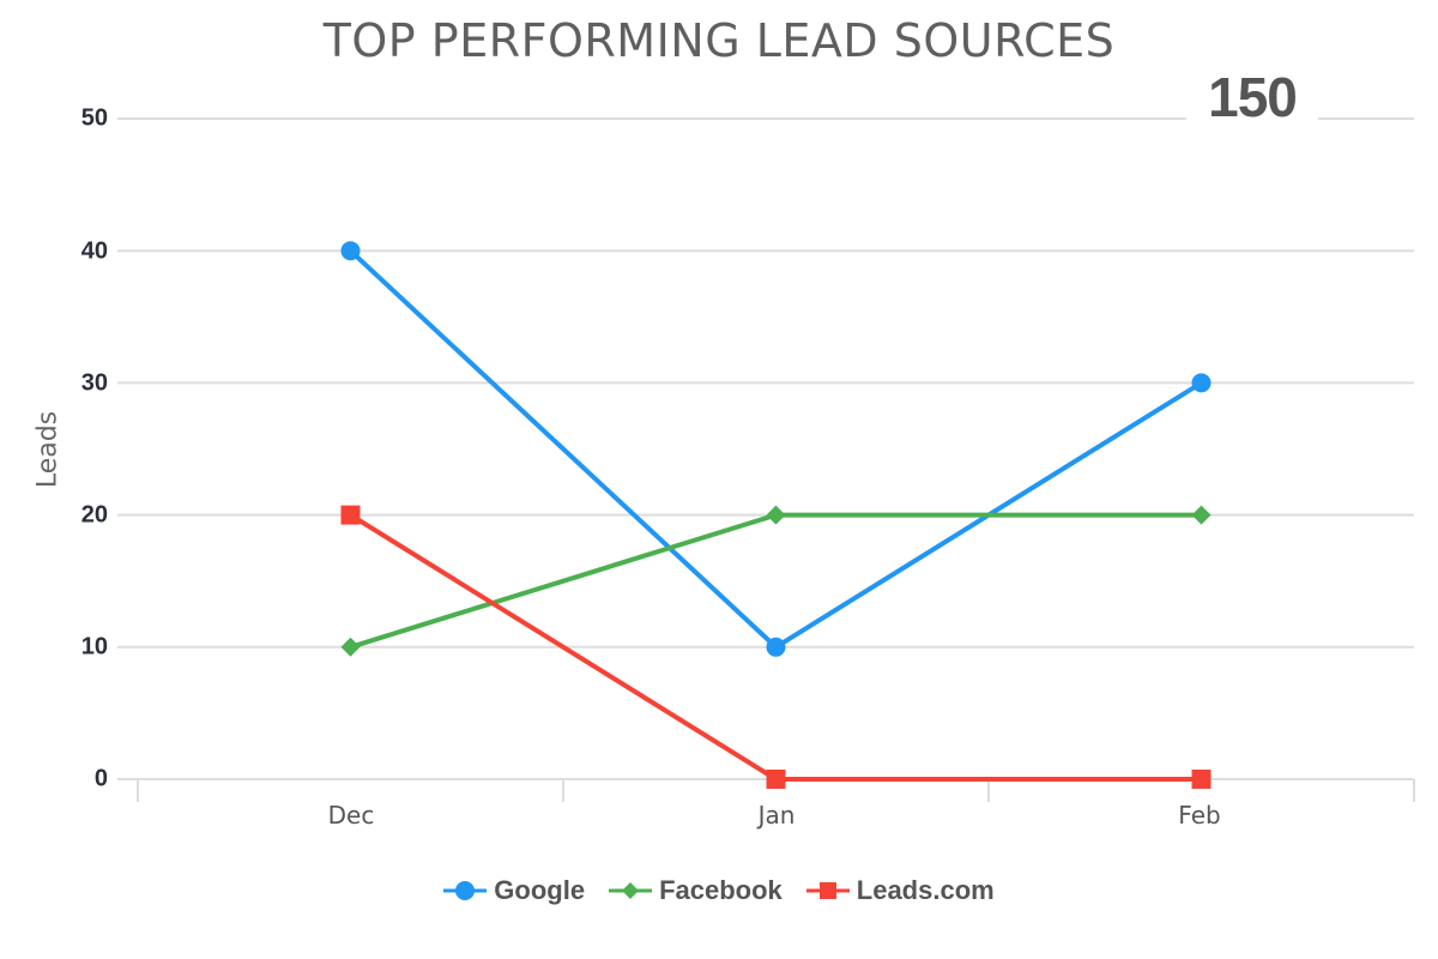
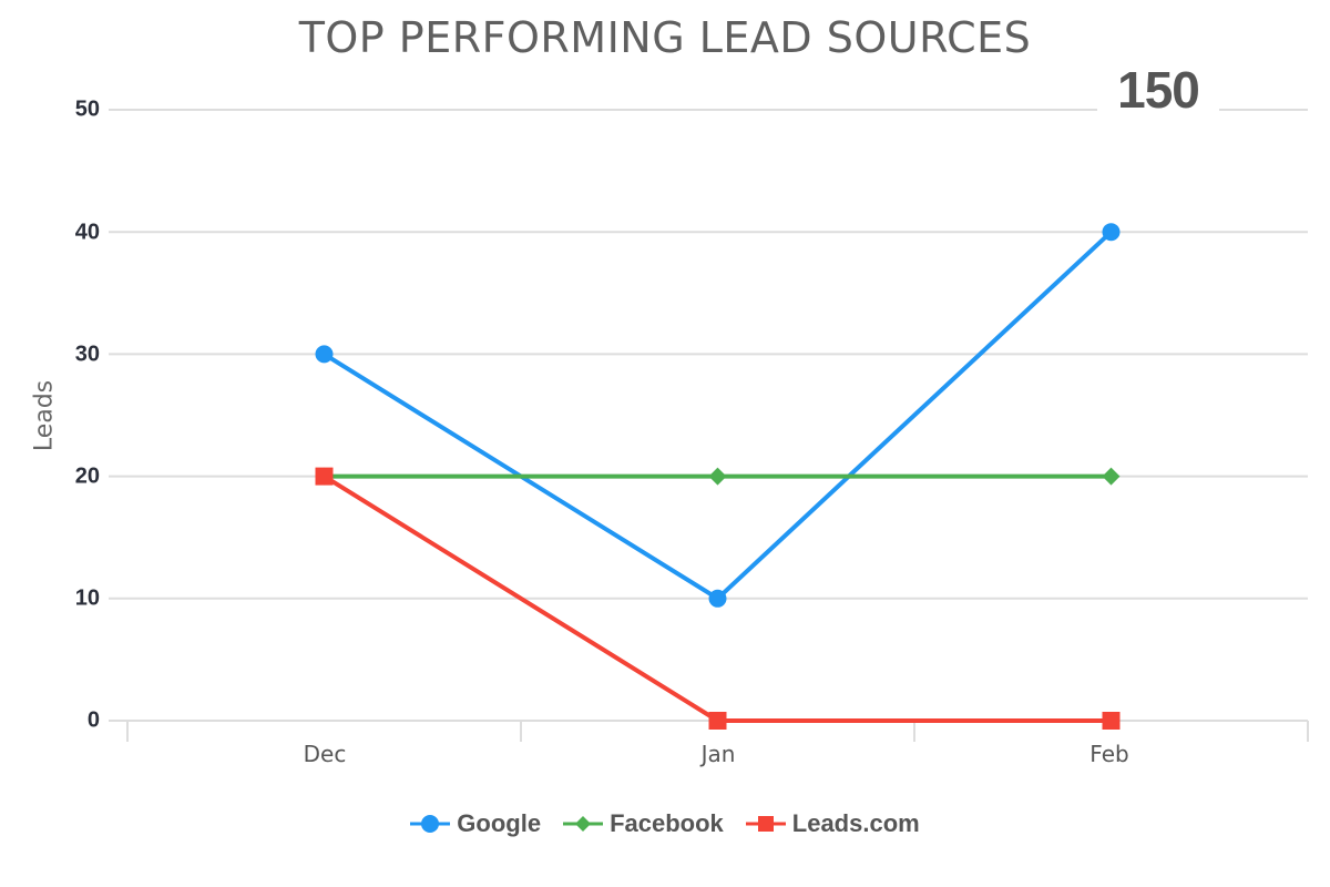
Google/Dec: 40 -> 30
Facebook/Dec: 10 -> 20
Google/Feb: 30 -> 40
